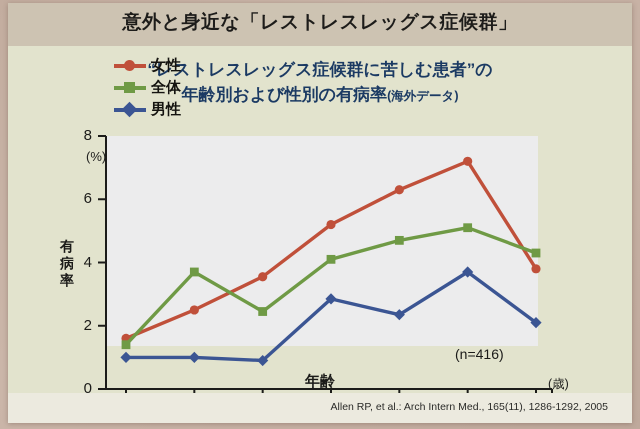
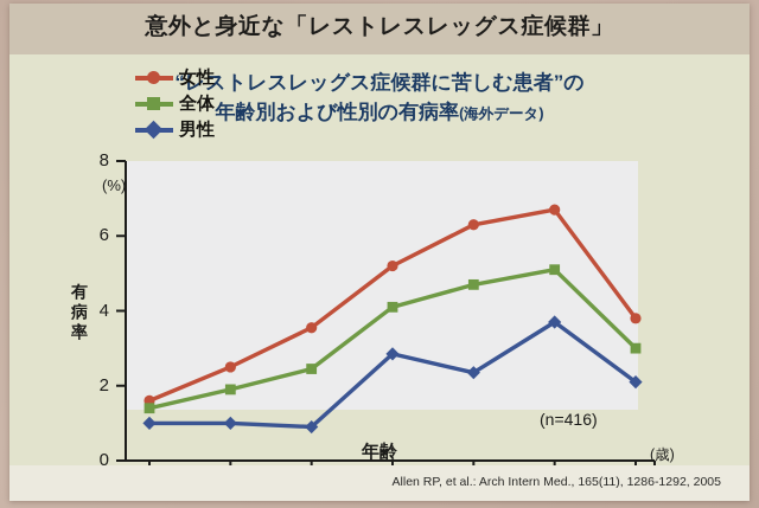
全体/30-39: 3.7 -> 1.9
女性/70-79: 7.2 -> 6.7
全体/≧80: 4.3 -> 3.0
